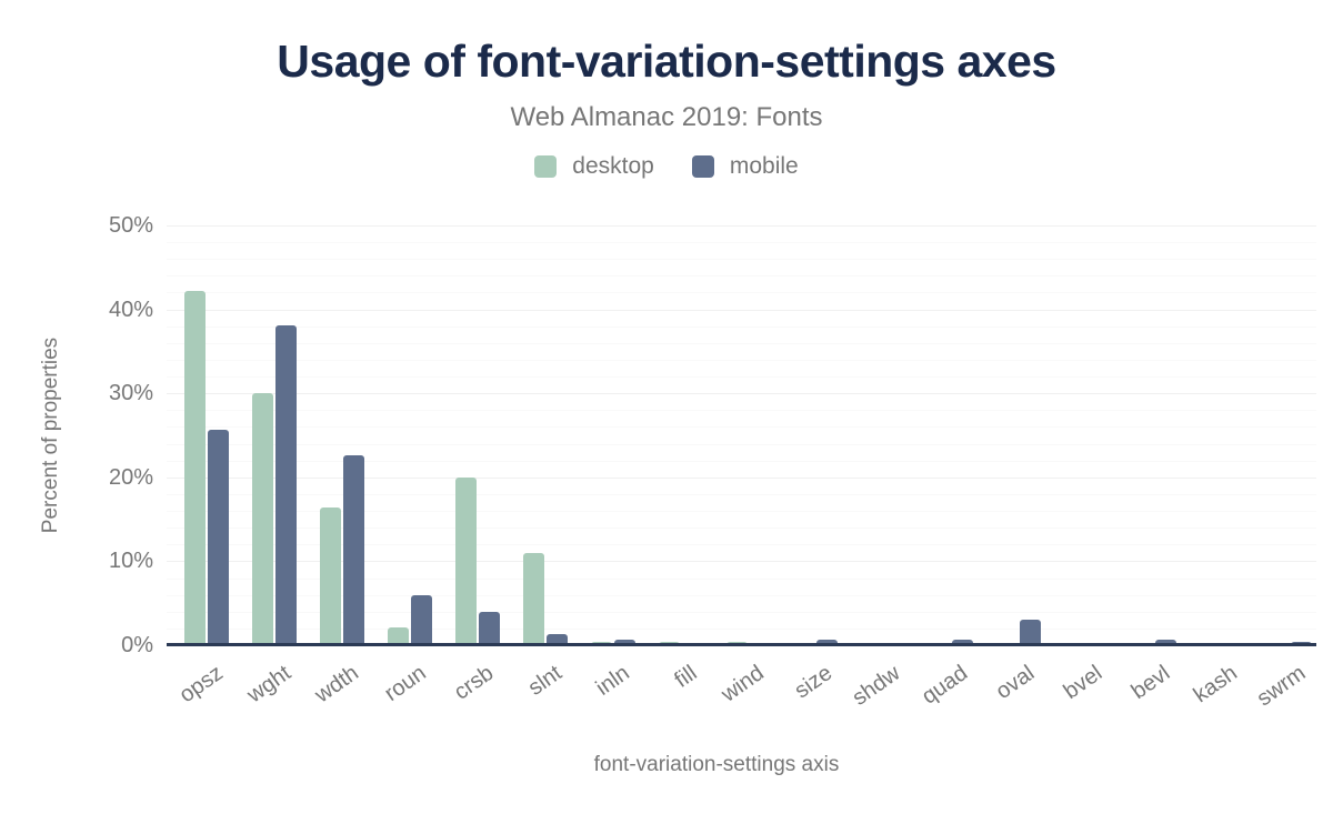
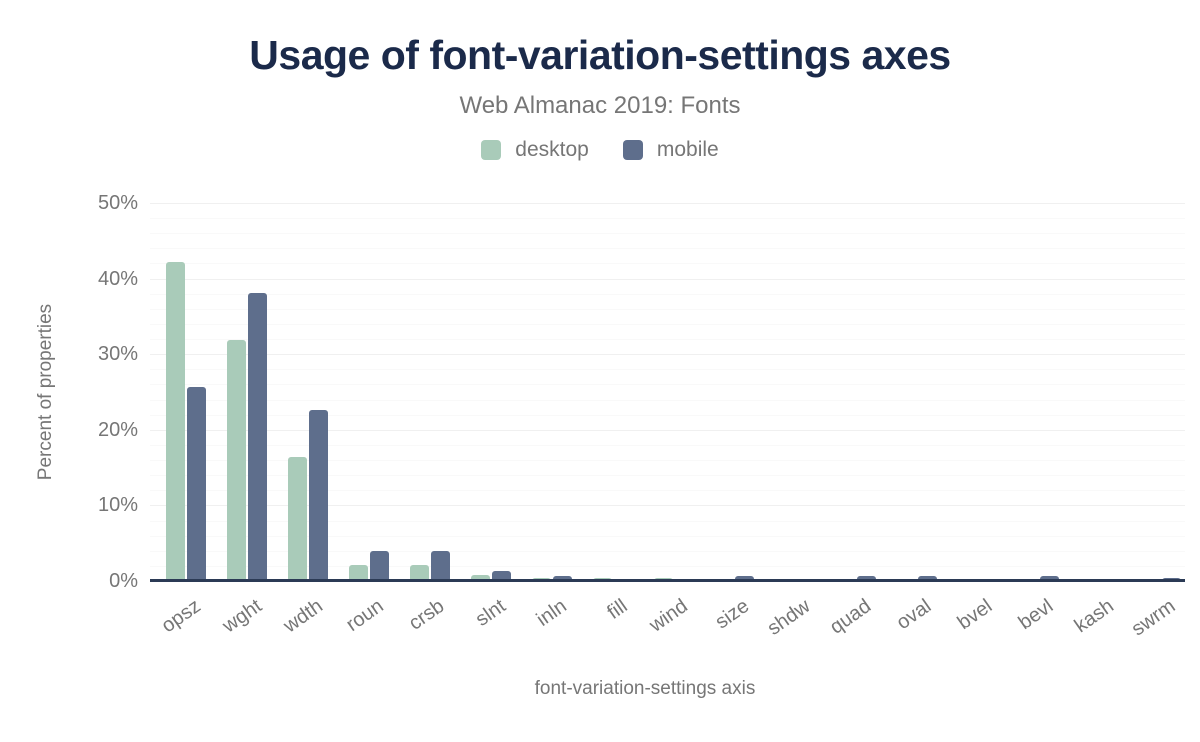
desktop/wght: 30% -> 32%
mobile/roun: 6% -> 4%
desktop/crsb: 20% -> 2%
desktop/slnt: 11% -> 1%
mobile/oval: 3% -> 1%
